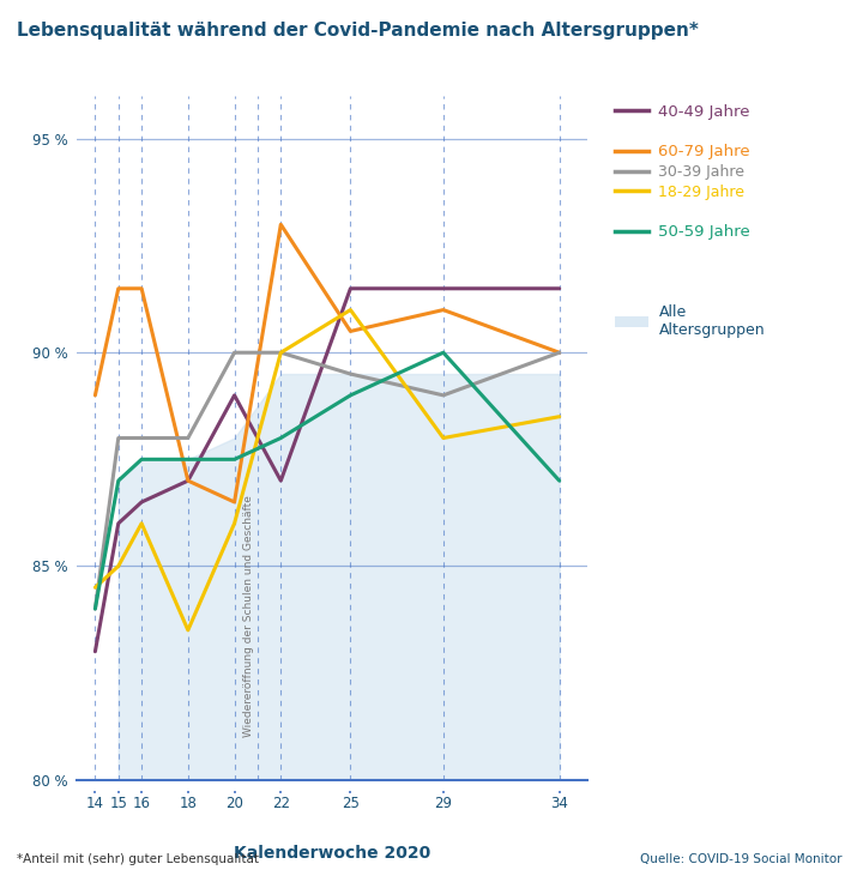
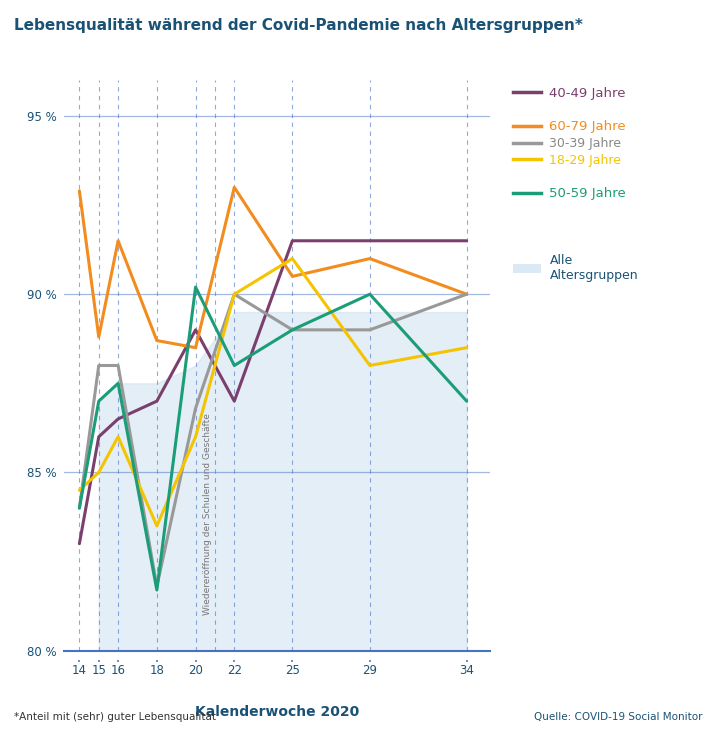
60-79 Jahre/14: 89.0 % -> 92.9 %
60-79 Jahre/15: 91.5 % -> 88.8 %
60-79 Jahre/18: 87.0 % -> 88.7 %
30-39 Jahre/18: 88.0 % -> 81.8 %
50-59 Jahre/18: 87.5 % -> 81.7 %
60-79 Jahre/20: 86.5 % -> 88.5 %
30-39 Jahre/20: 90.0 % -> 86.8 %
50-59 Jahre/20: 87.5 % -> 90.2 %
30-39 Jahre/25: 89.5 % -> 89.0 %
